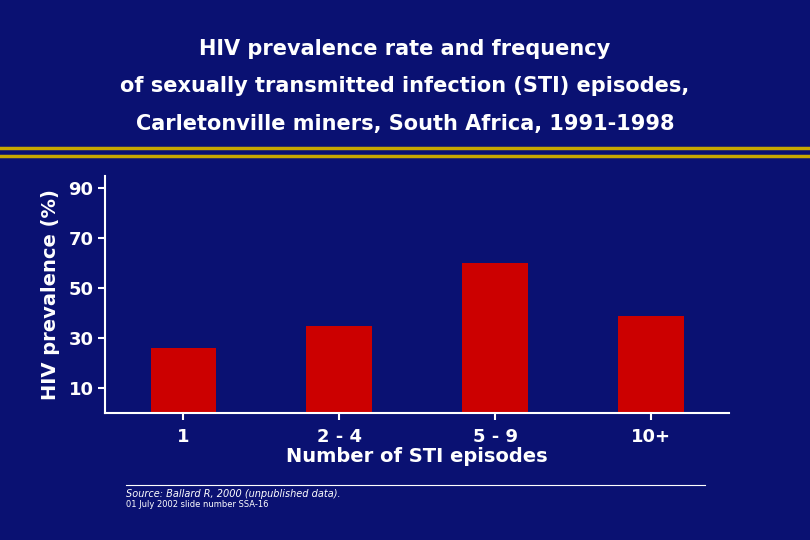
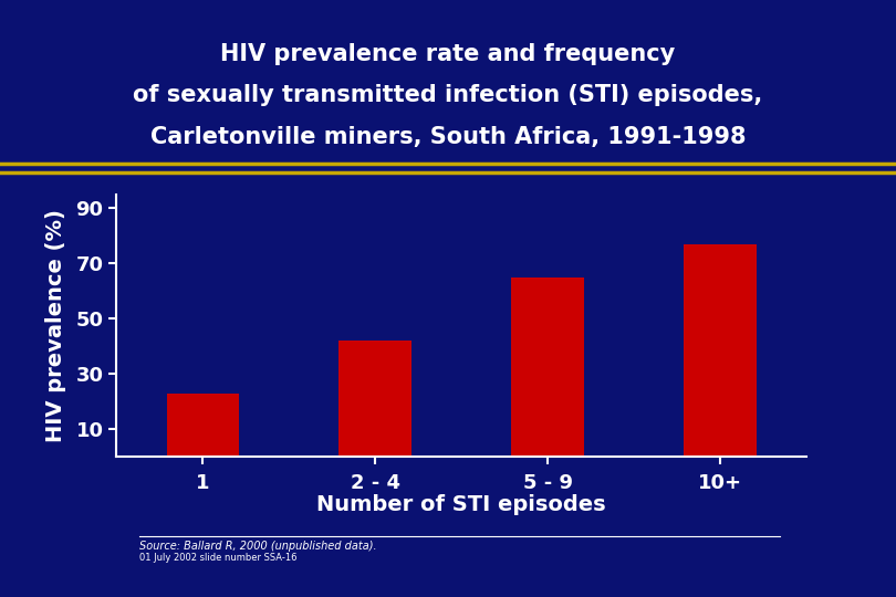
1: 26 -> 23
2 - 4: 35 -> 42
5 - 9: 60 -> 65
10+: 39 -> 77
